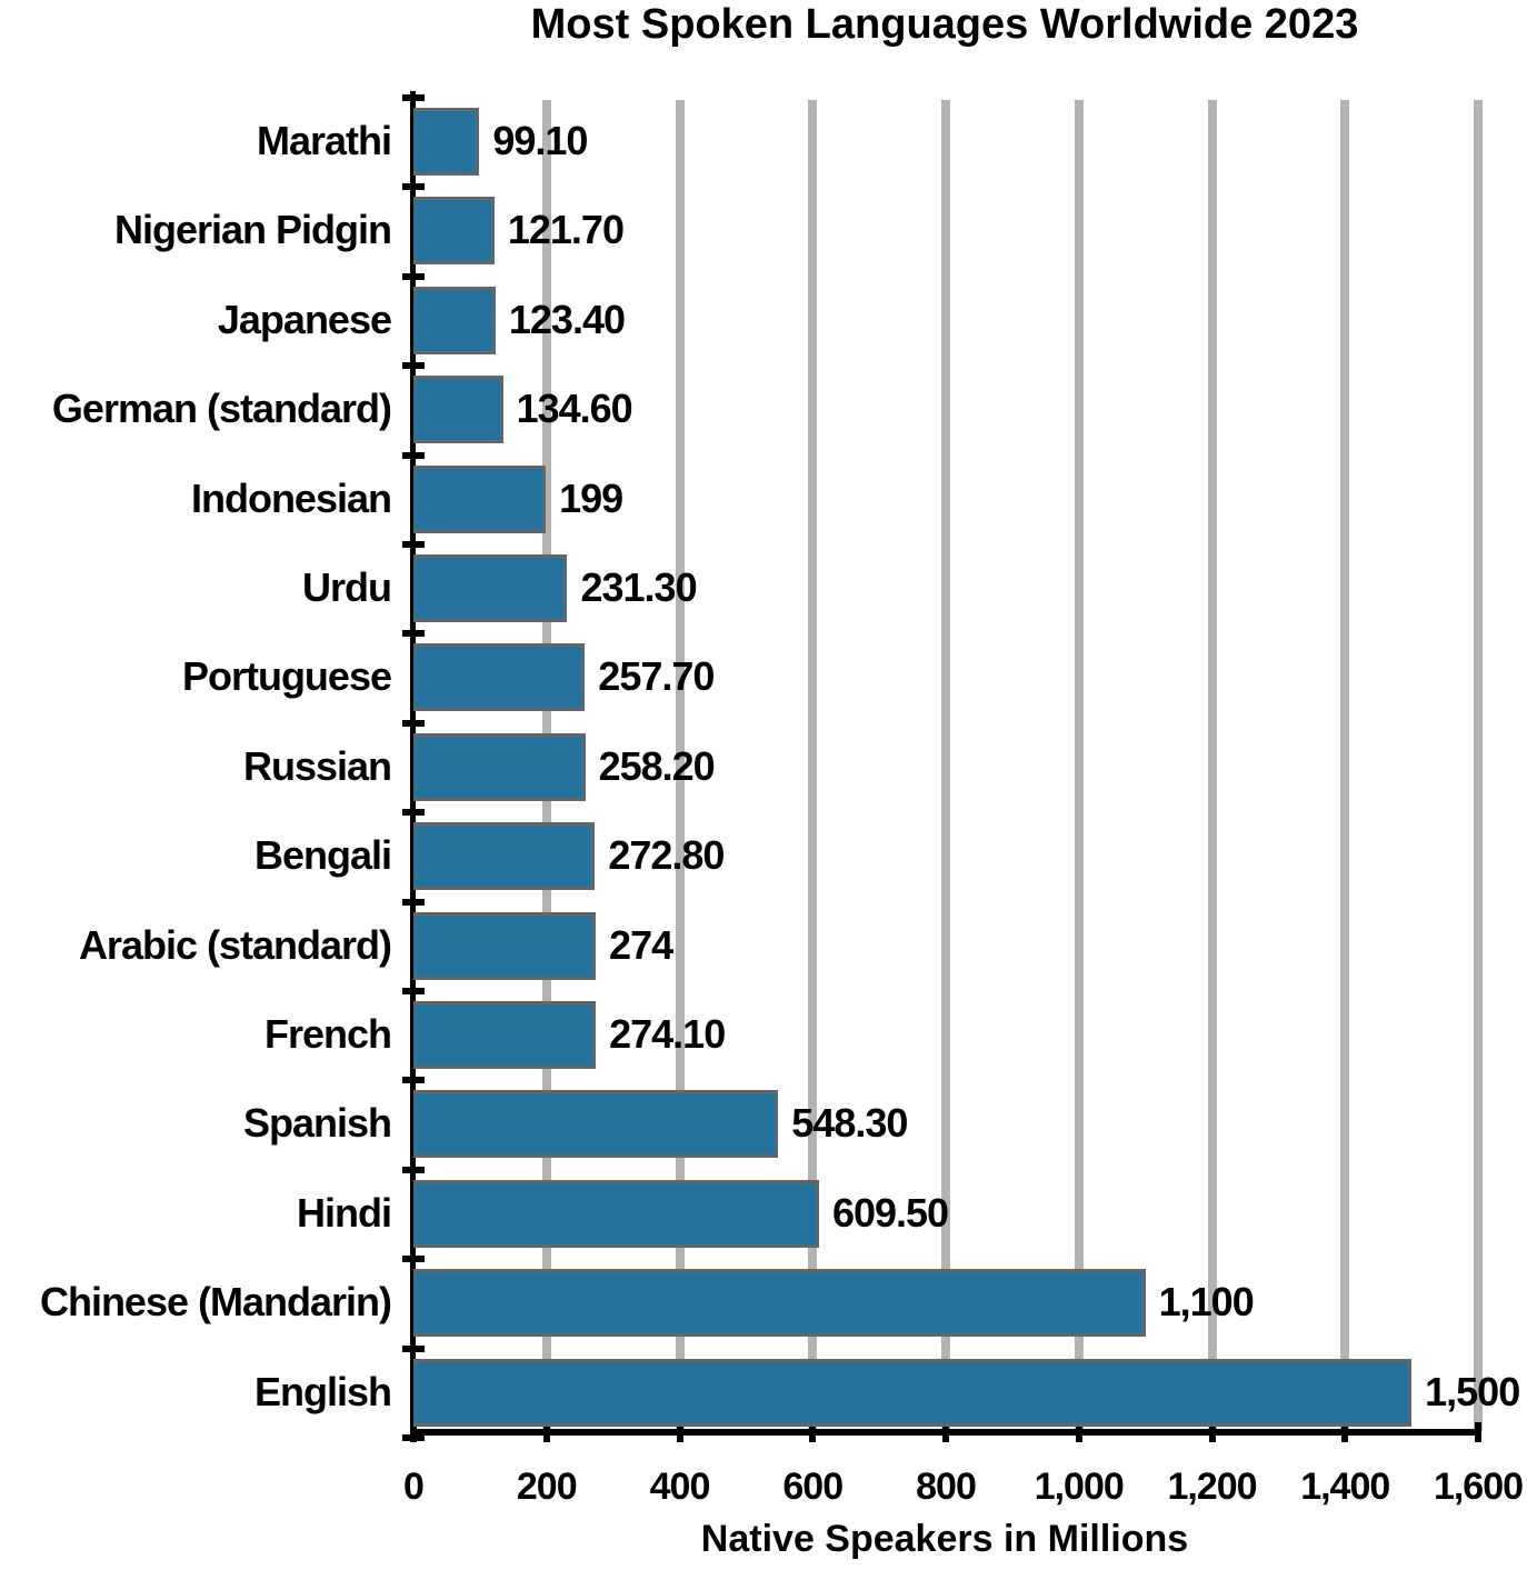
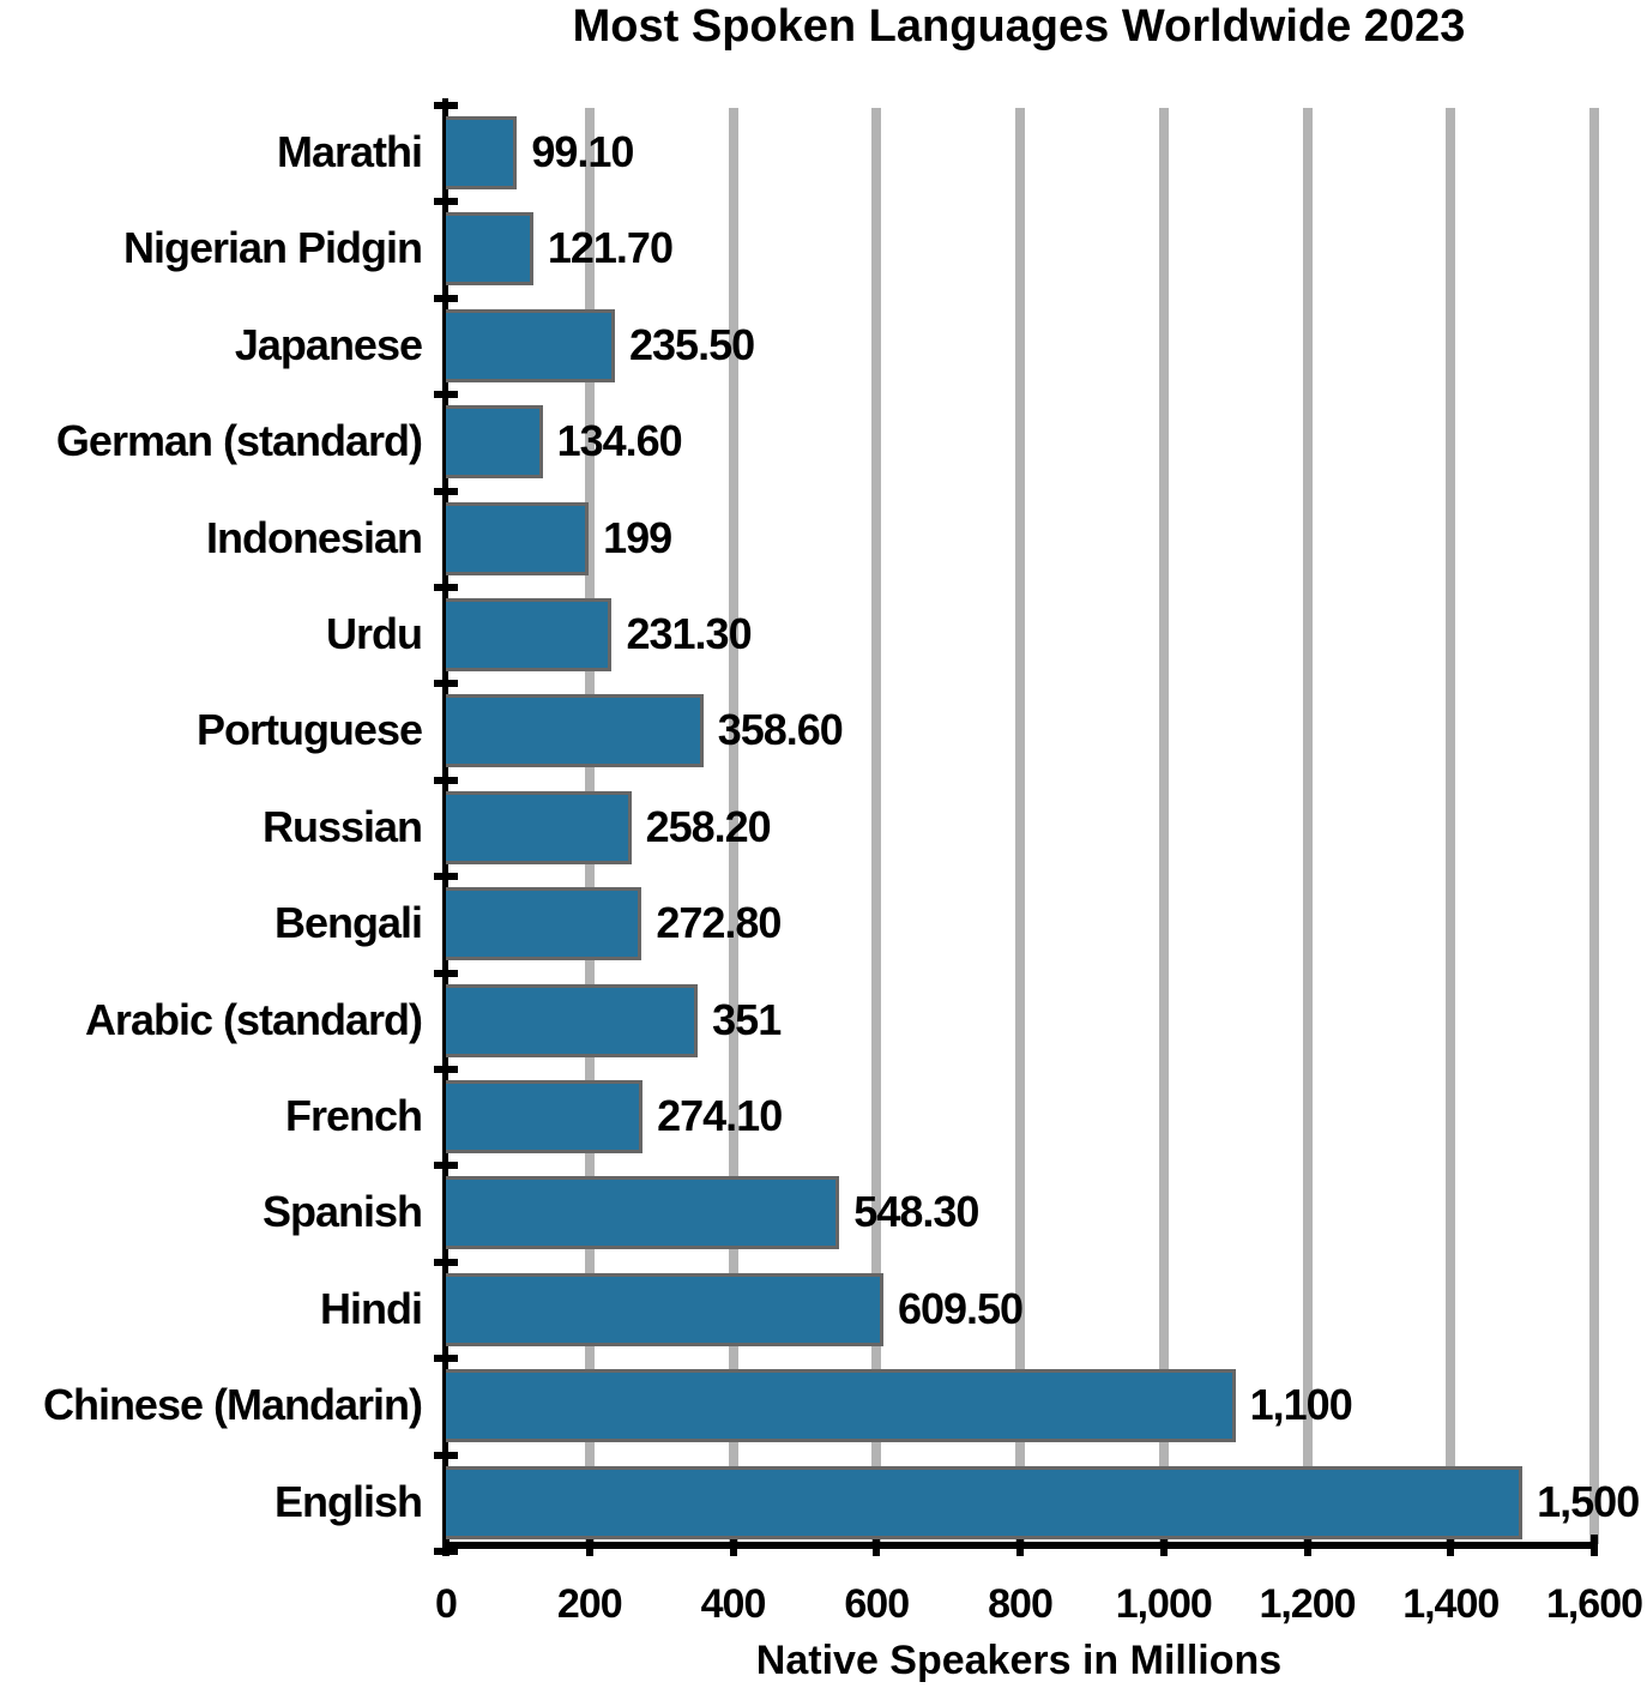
Japanese: 123.40 -> 235.50
Portuguese: 257.70 -> 358.60
Arabic (standard): 274 -> 351
